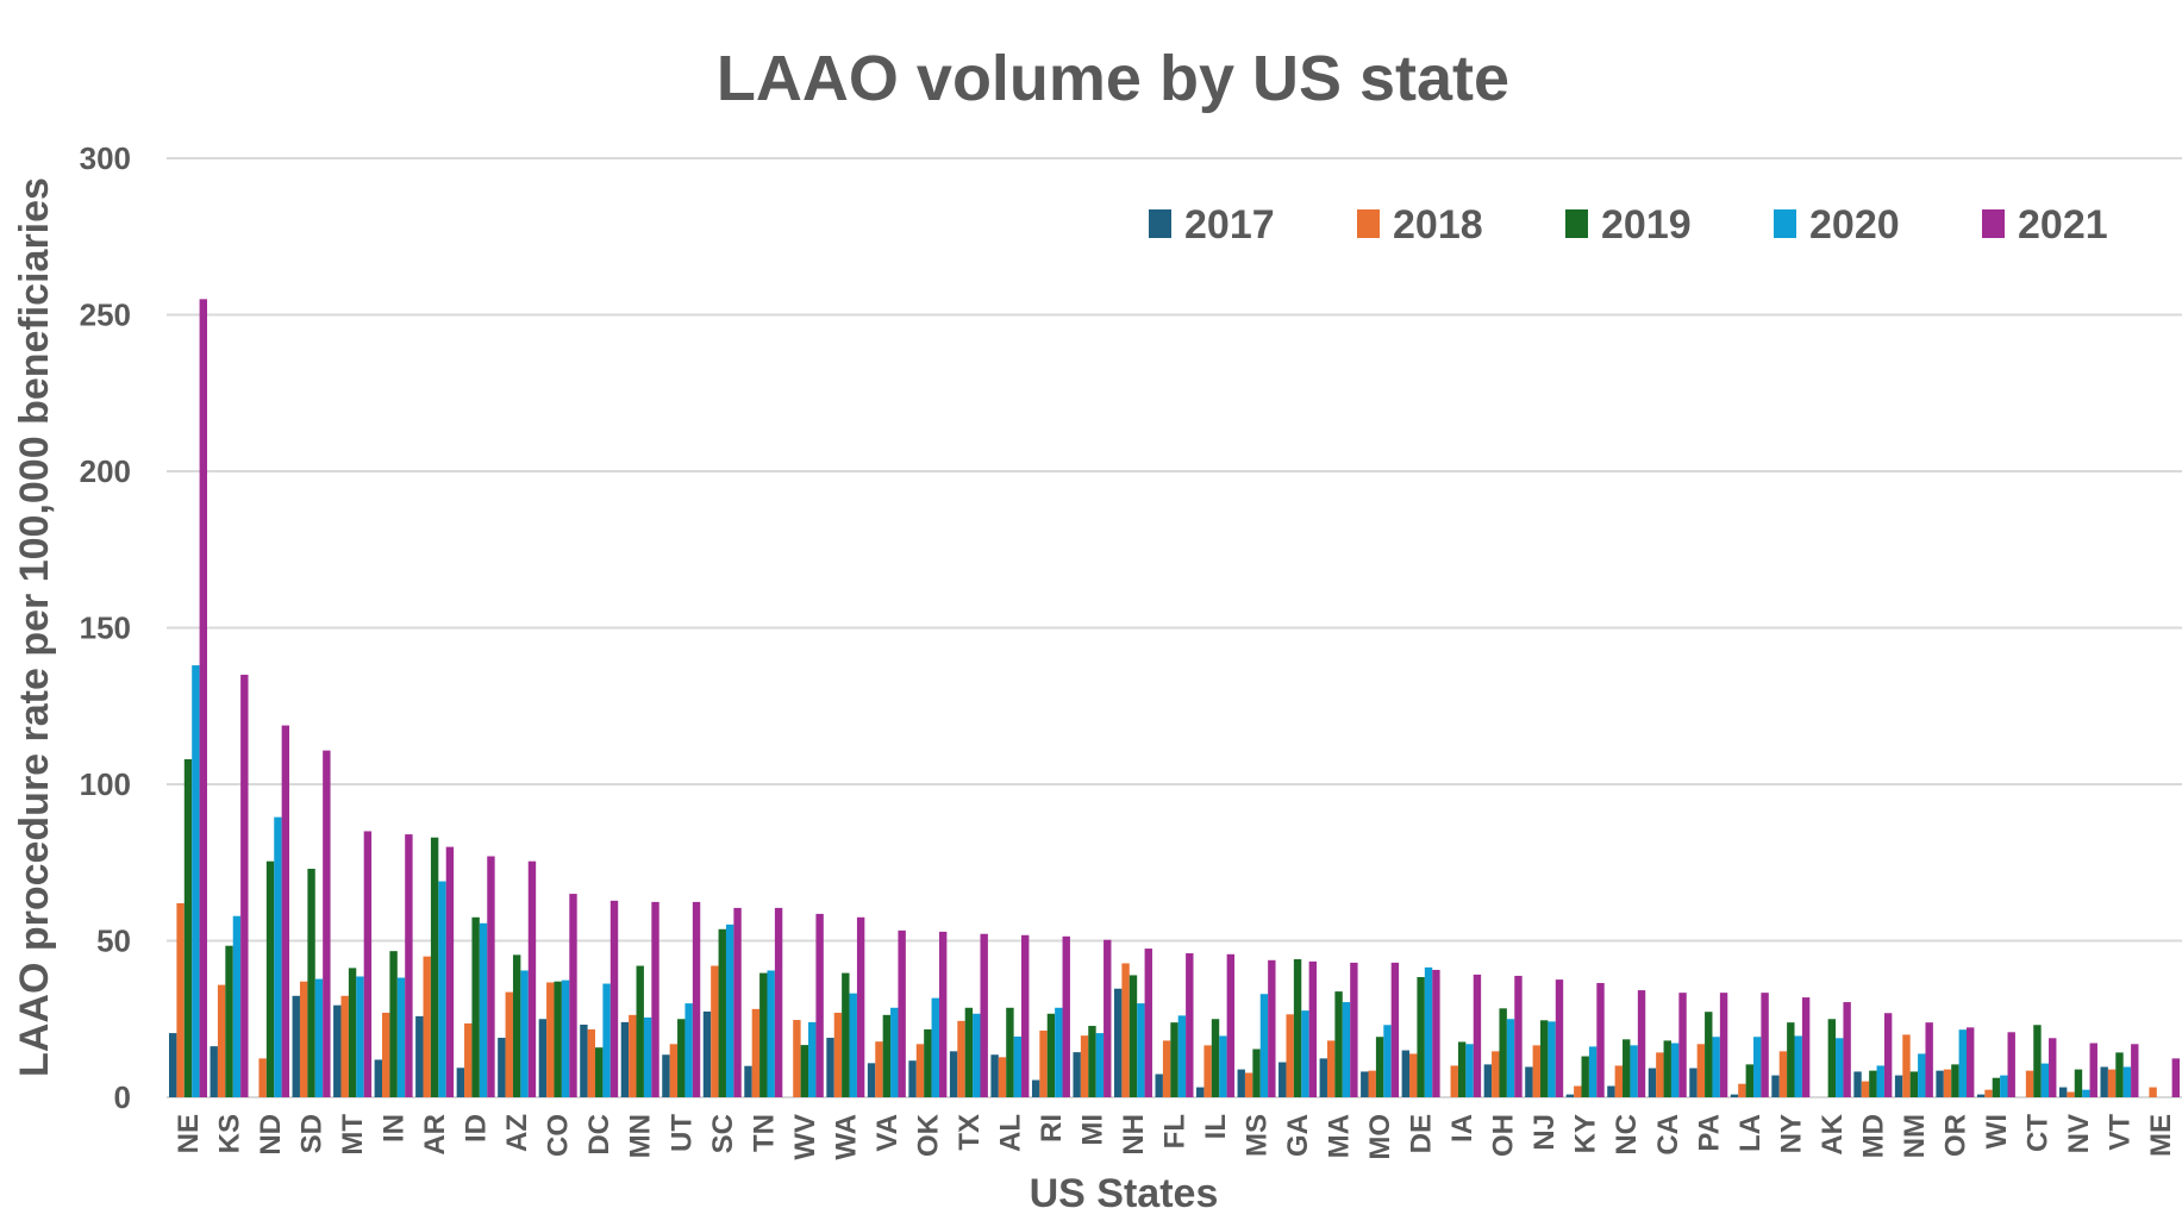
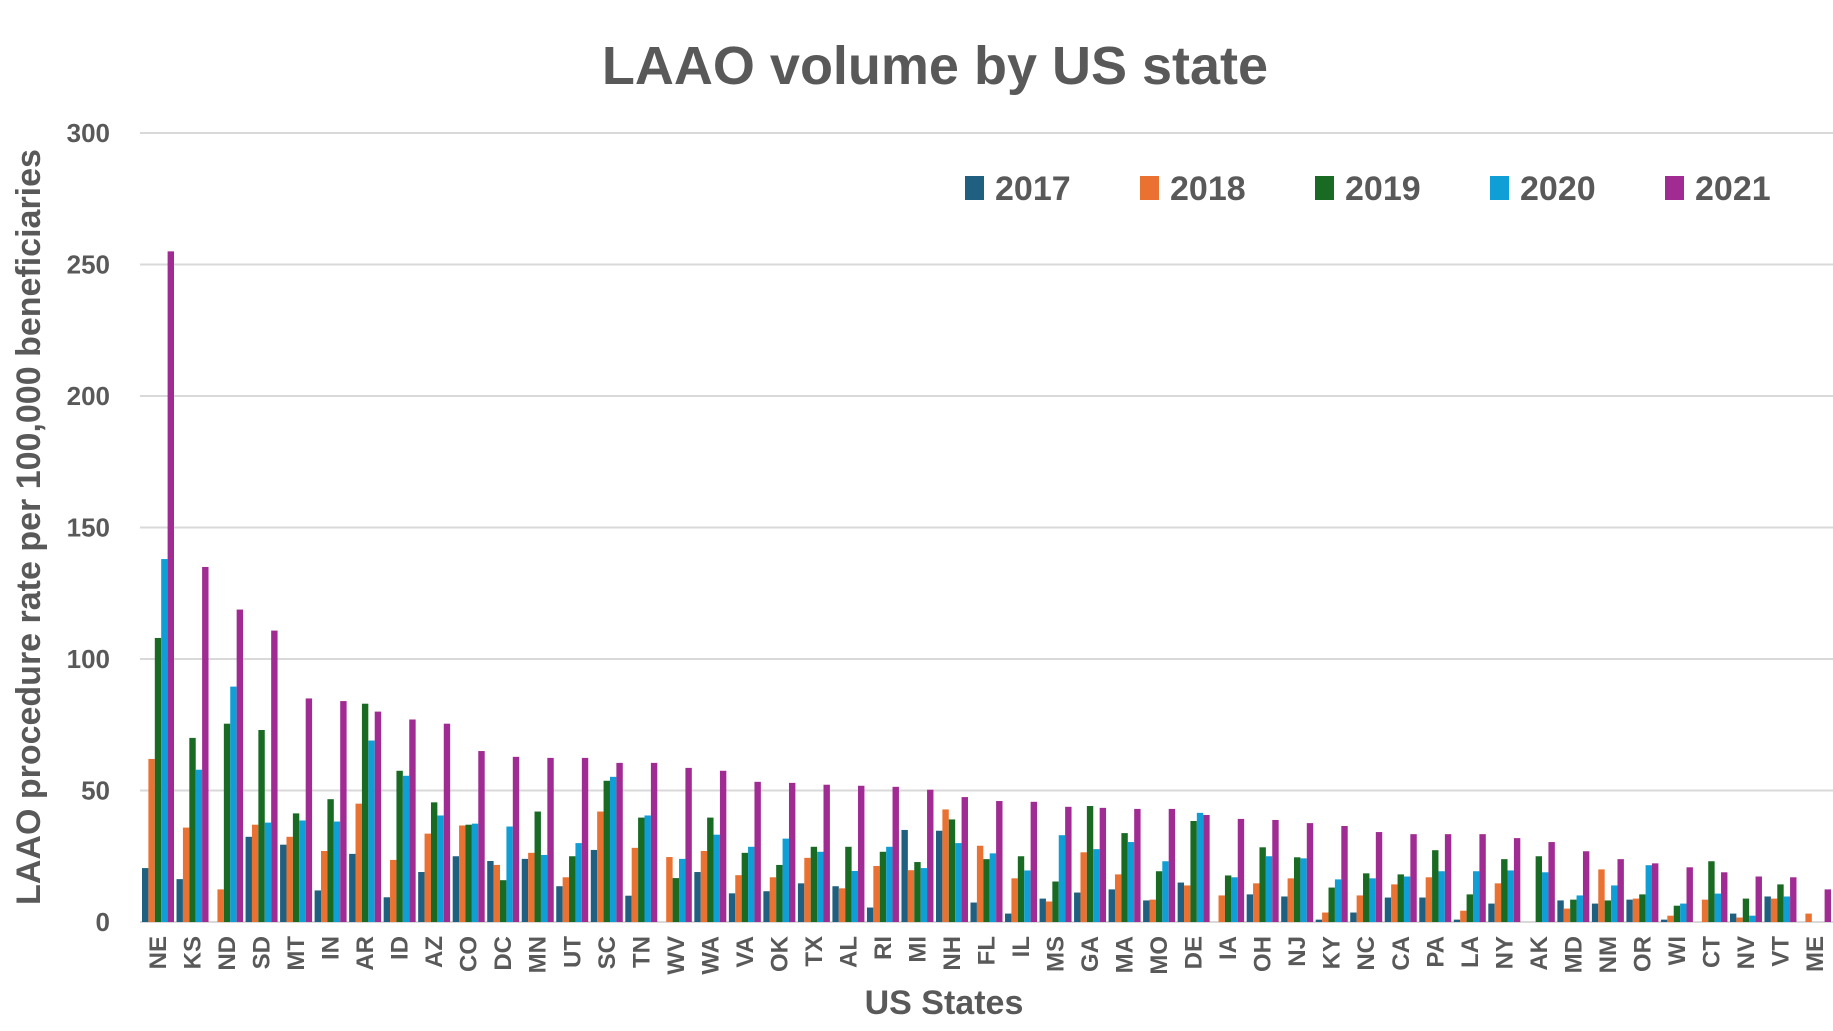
2019/KS: 48 -> 70
2017/MI: 14 -> 35
2018/FL: 18 -> 29
